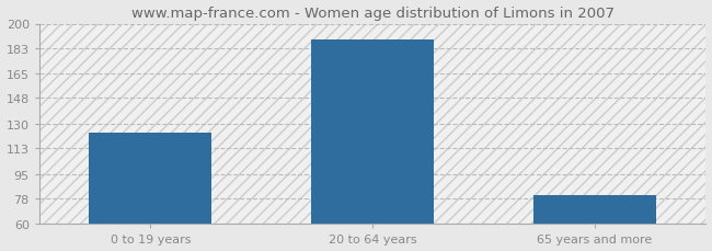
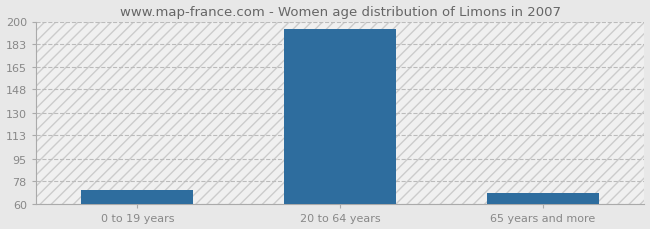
0 to 19 years: 124 -> 71
20 to 64 years: 189 -> 194
65 years and more: 80 -> 69
